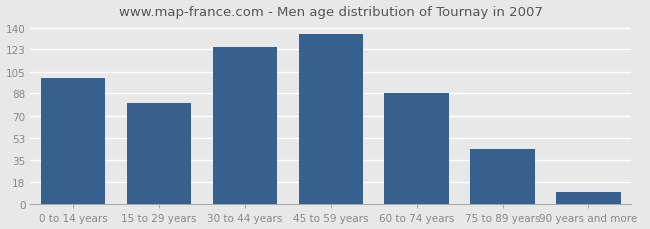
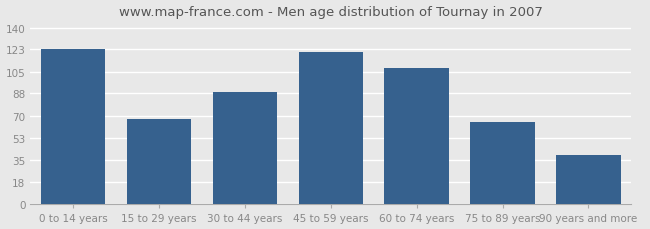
0 to 14 years: 100 -> 123
15 to 29 years: 80 -> 68
30 to 44 years: 125 -> 89
45 to 59 years: 135 -> 121
60 to 74 years: 88 -> 108
75 to 89 years: 44 -> 65
90 years and more: 10 -> 39
